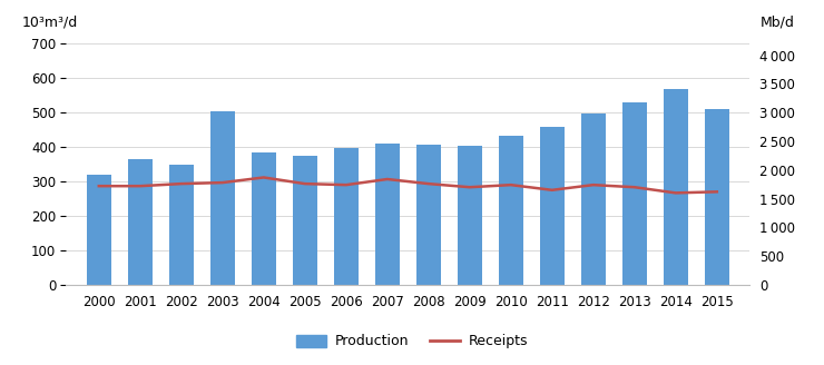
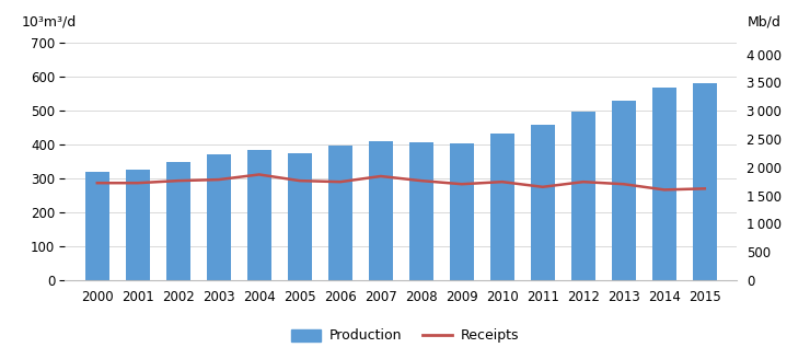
Production/2001: 365 -> 325
Production/2003: 505 -> 370
Production/2015: 510 -> 580
